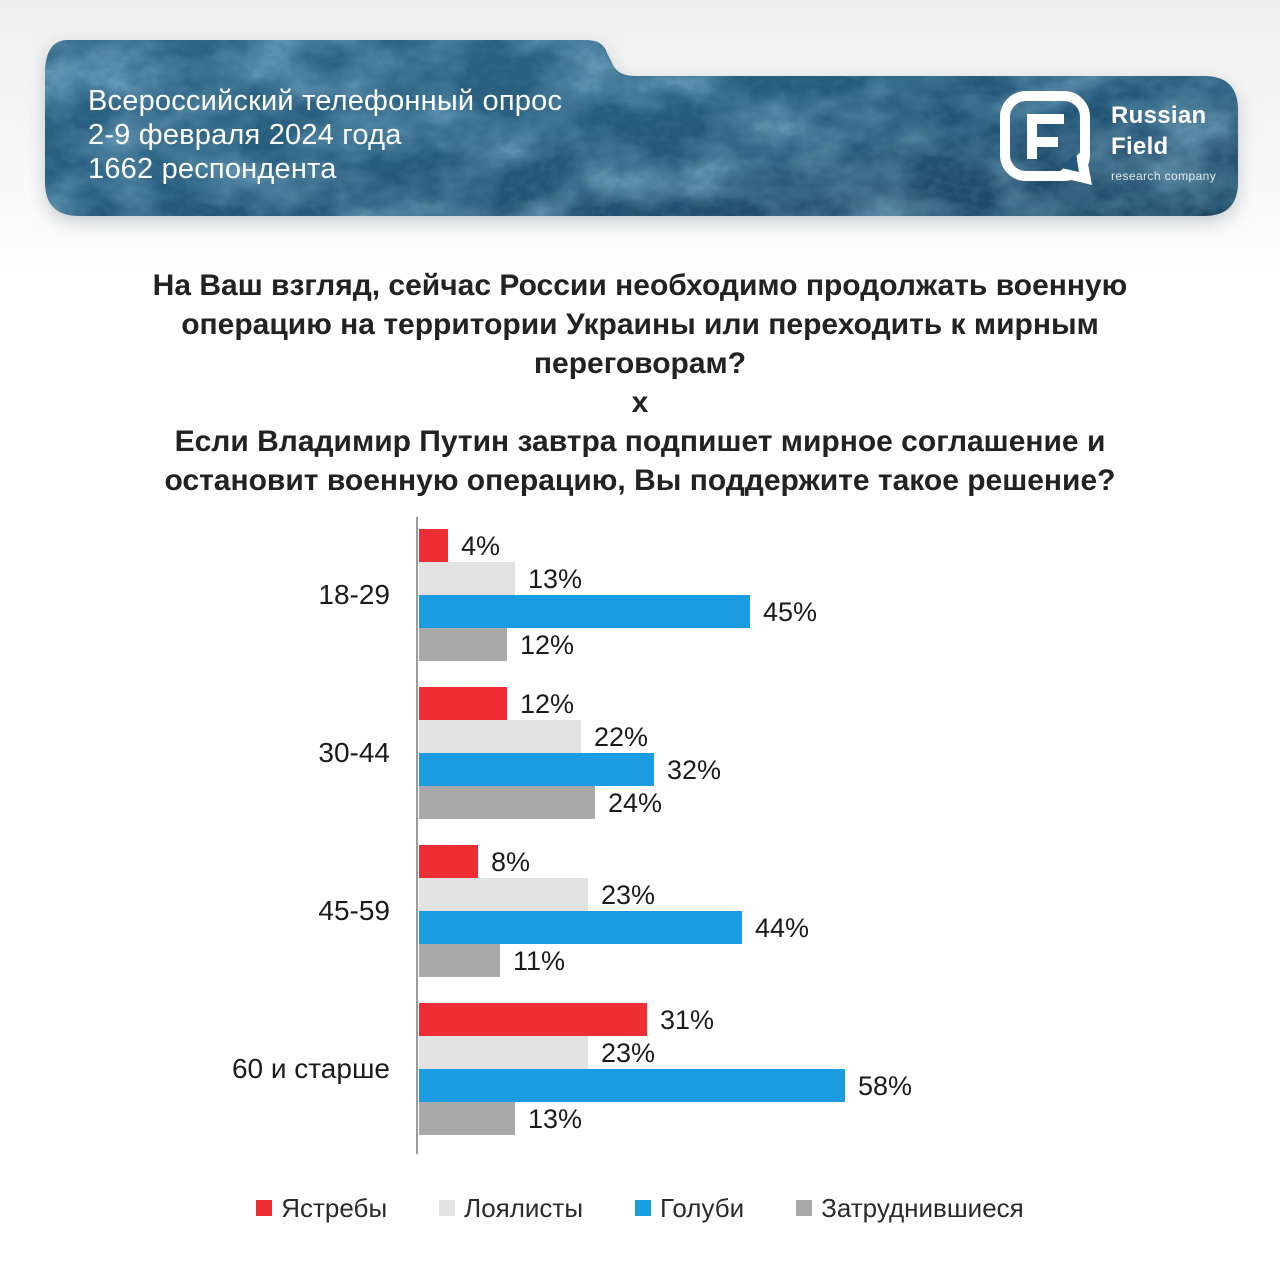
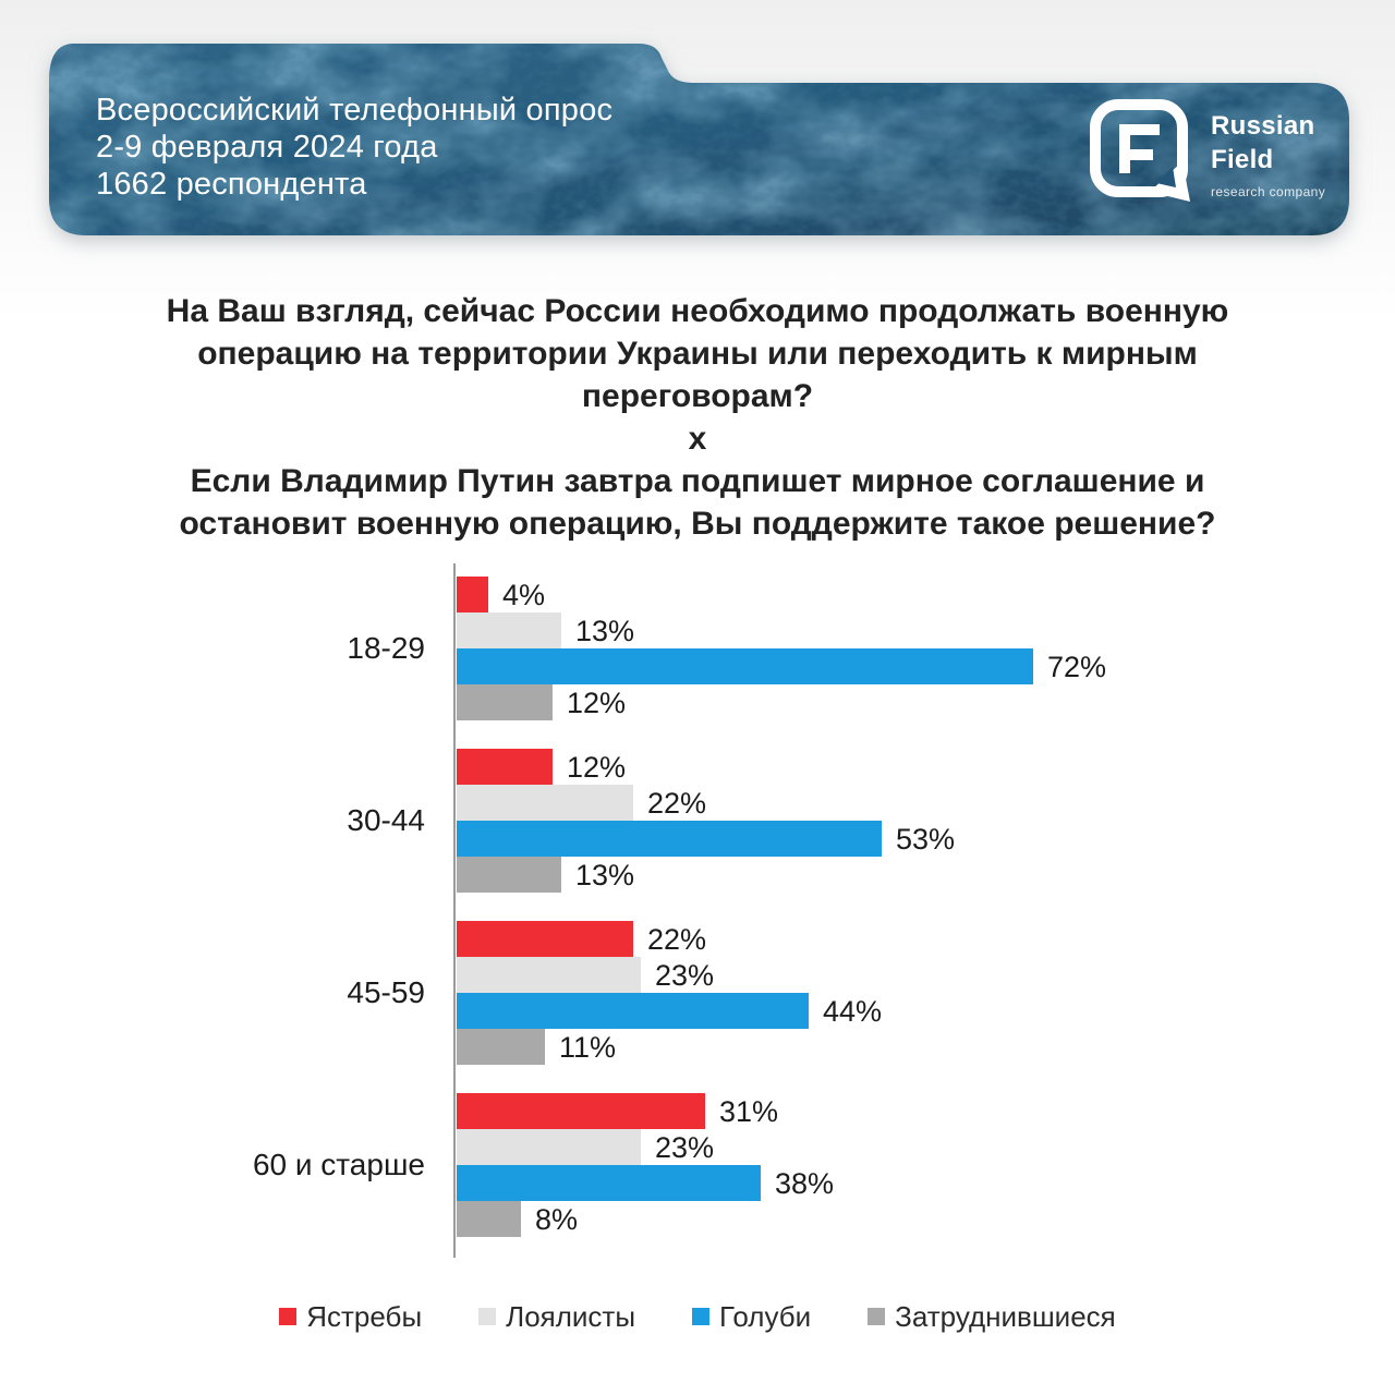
Голуби/18-29: 45% -> 72%
Голуби/30-44: 32% -> 53%
Затруднившиеся/30-44: 24% -> 13%
Ястребы/45-59: 8% -> 22%
Голуби/60 и старше: 58% -> 38%
Затруднившиеся/60 и старше: 13% -> 8%
